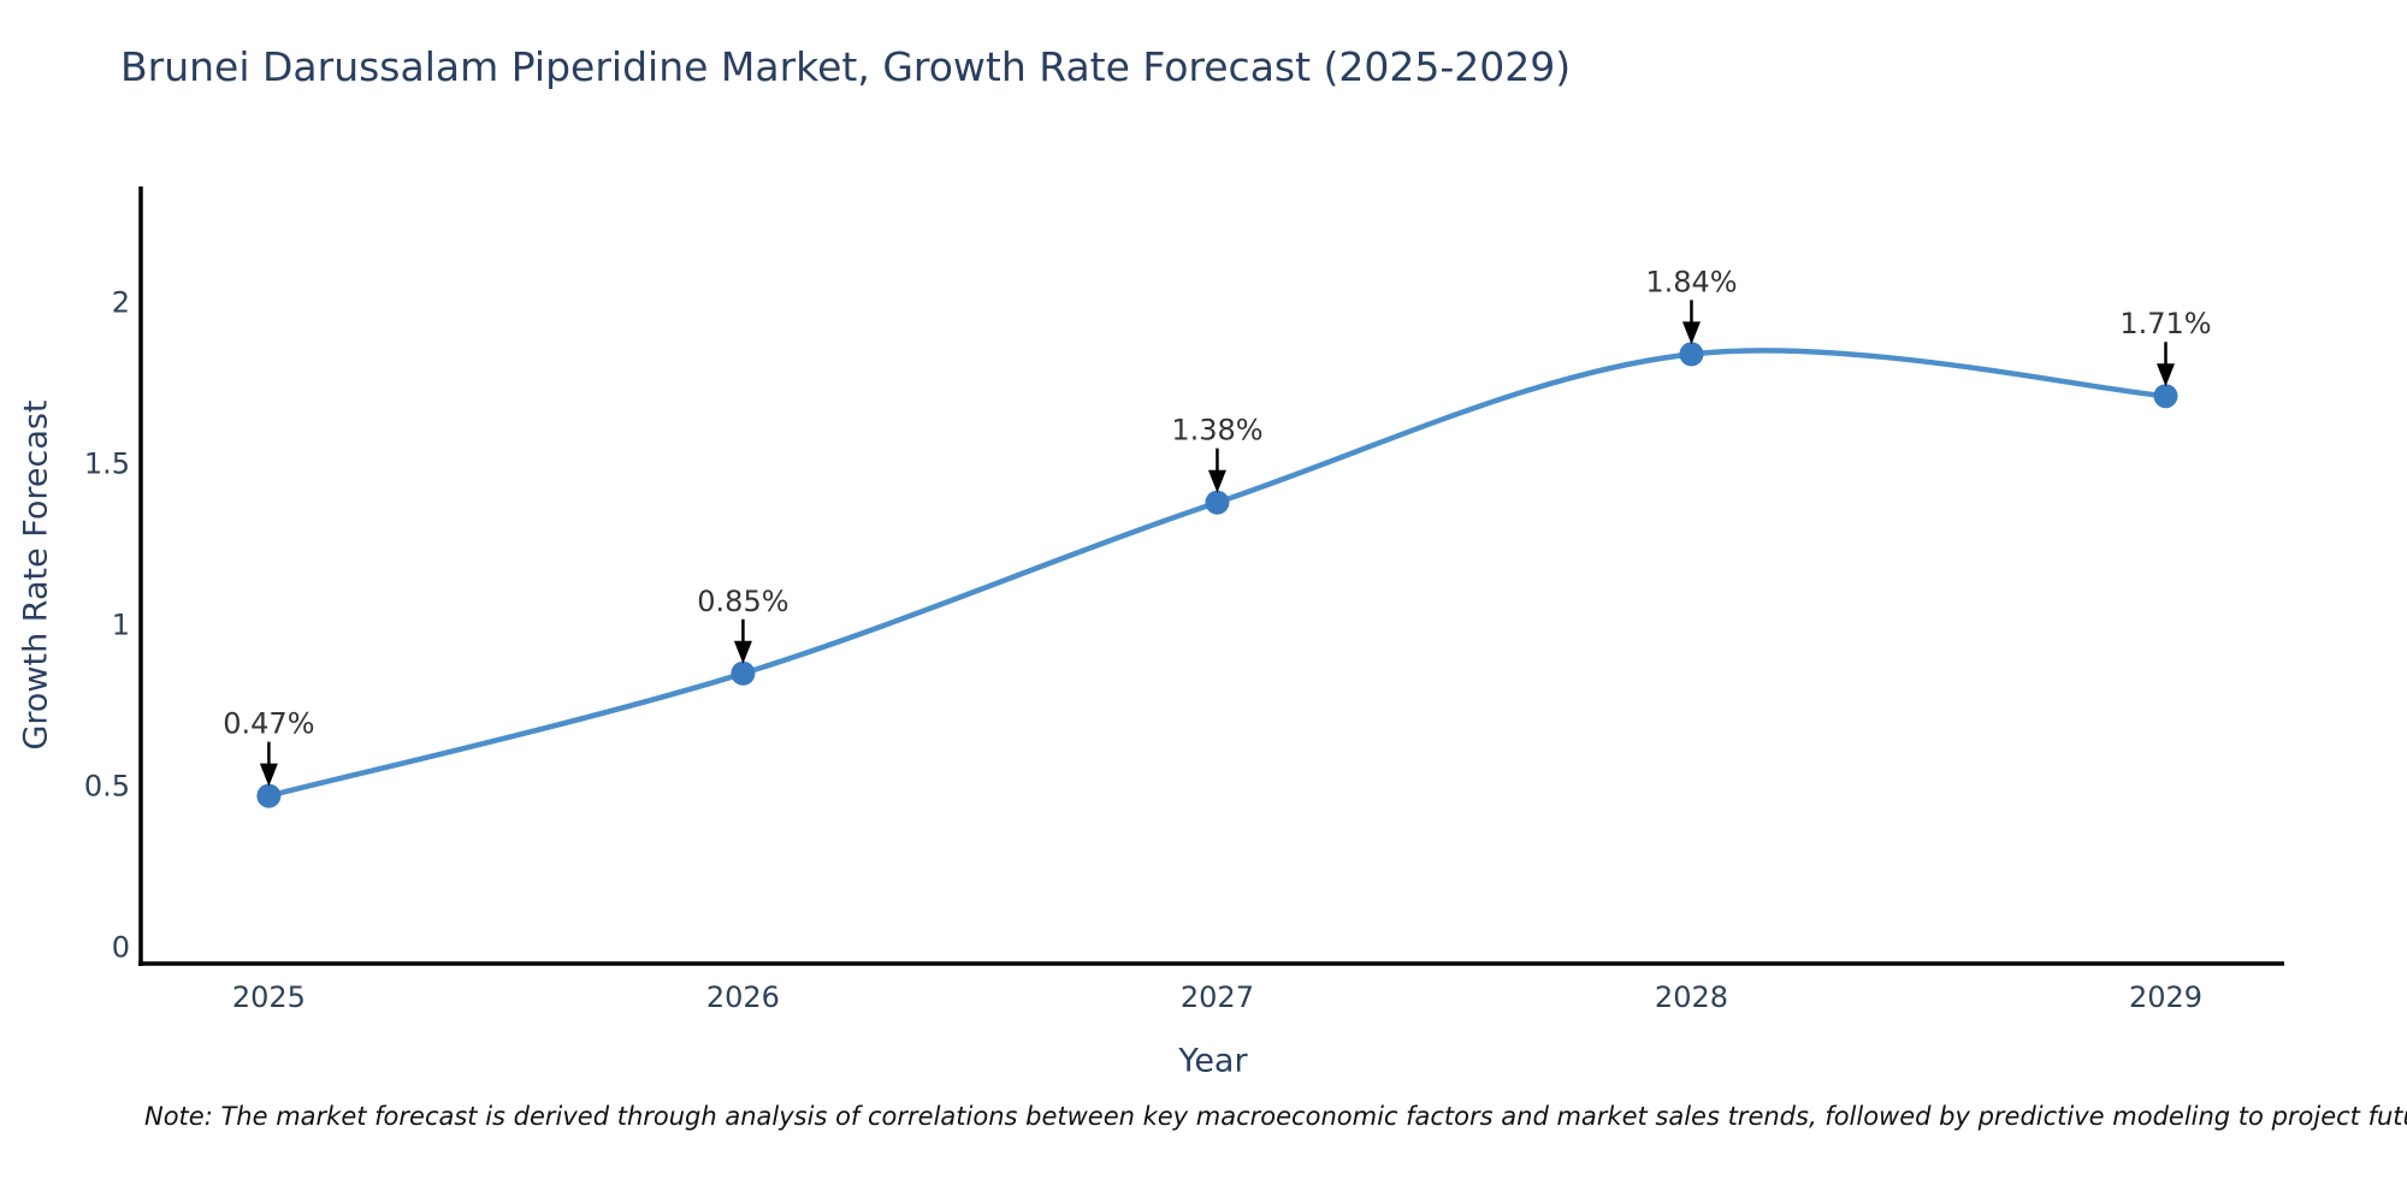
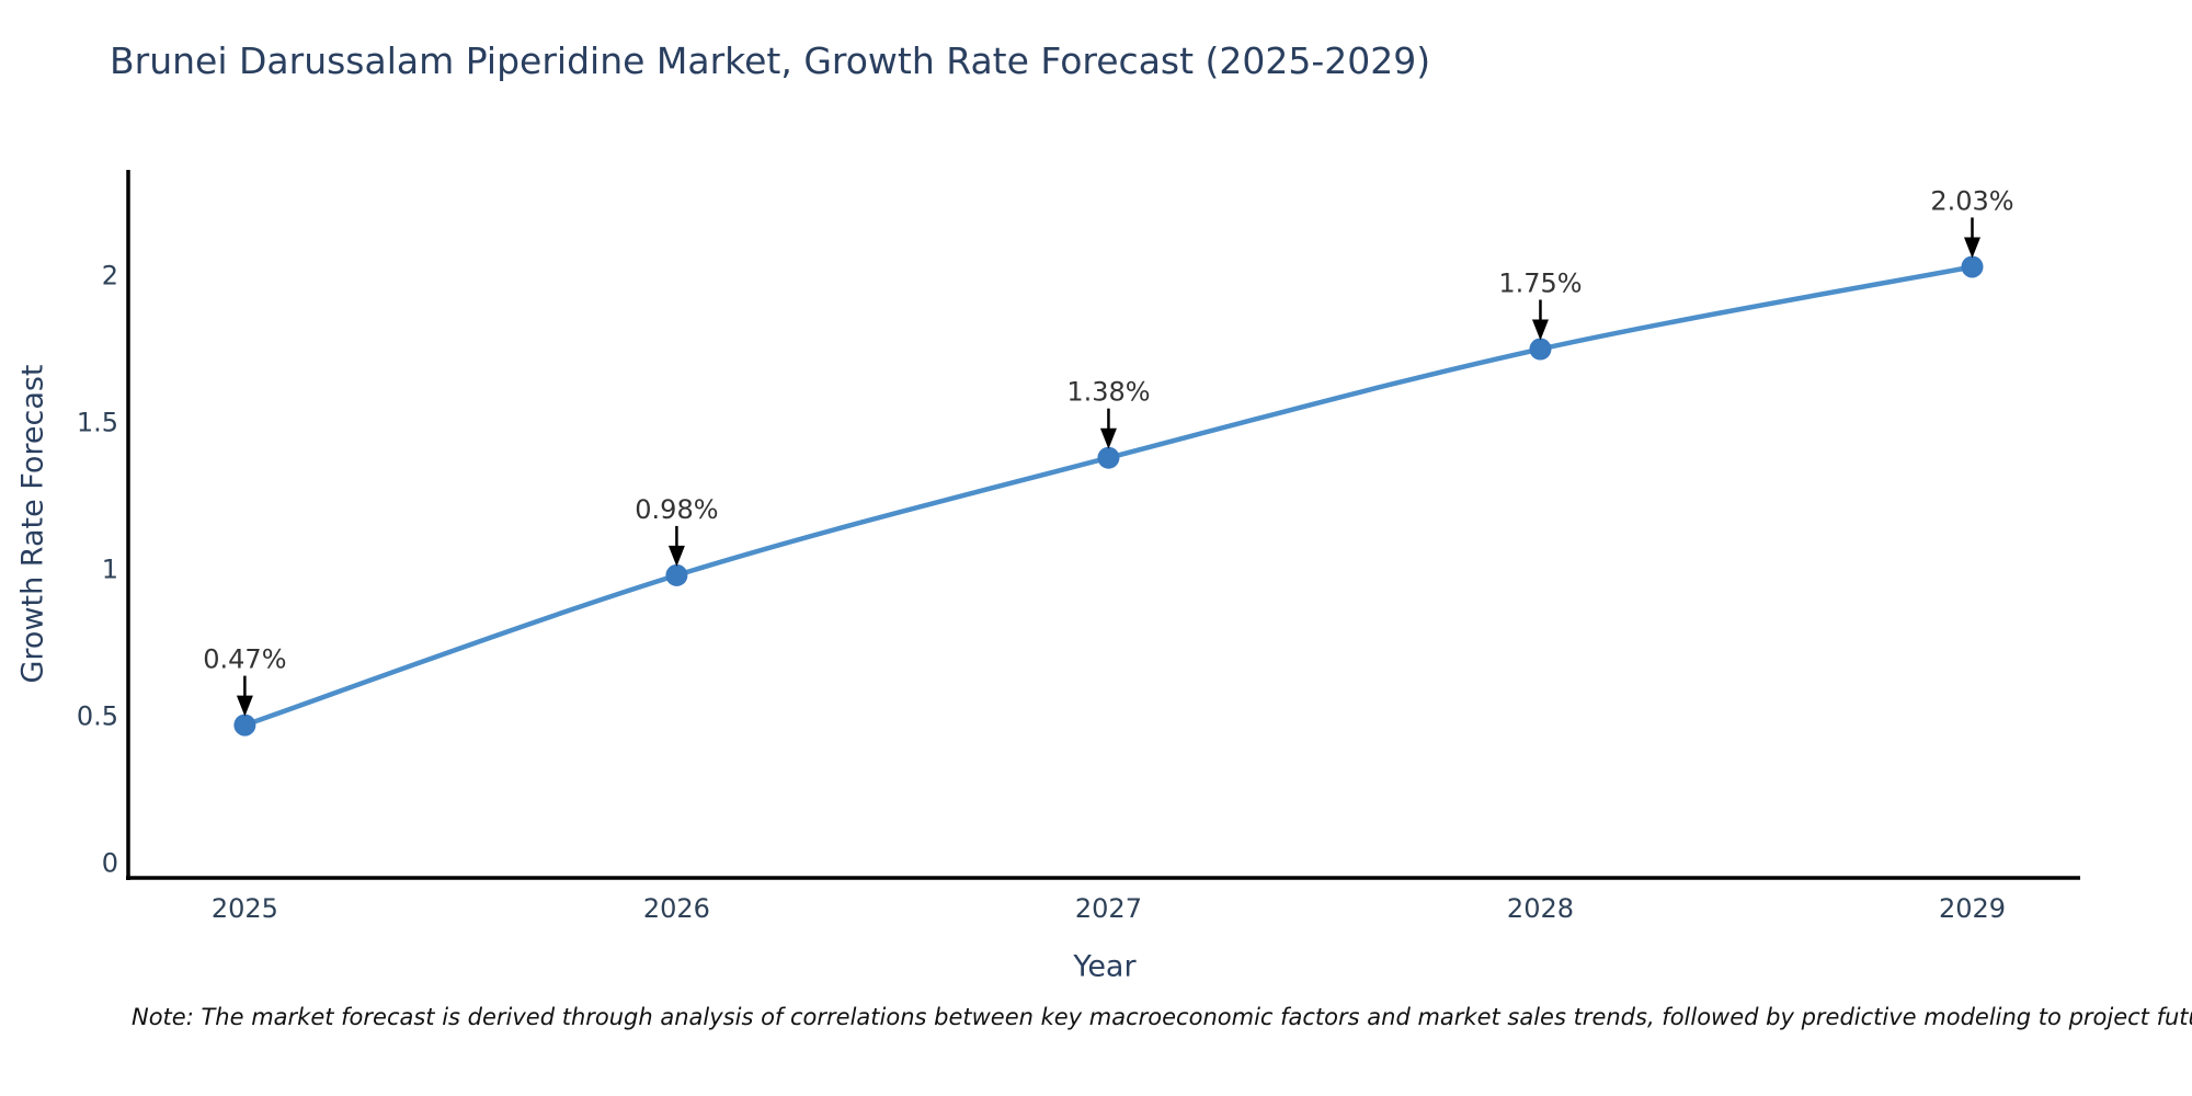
2026: 0.85% -> 0.98%
2028: 1.84% -> 1.75%
2029: 1.71% -> 2.03%
